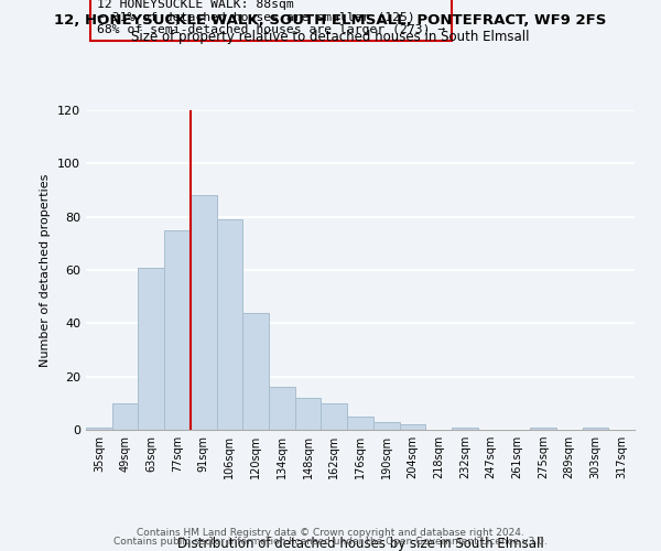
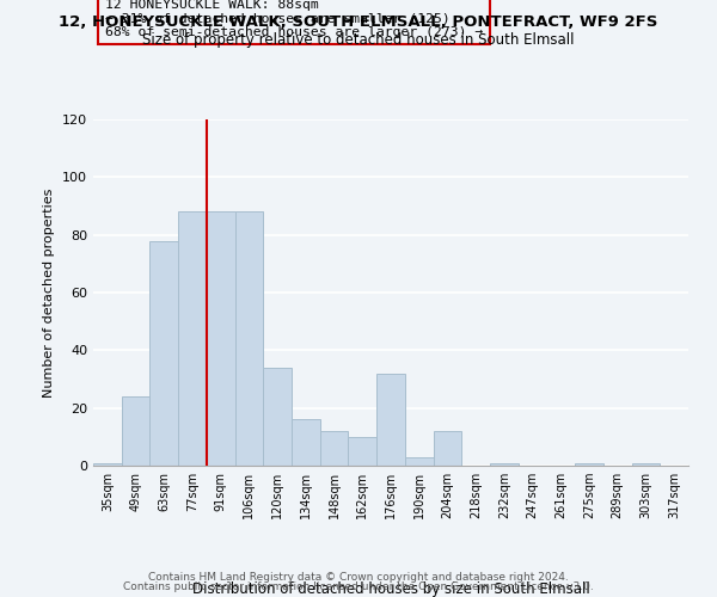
49sqm: 10 -> 24
63sqm: 61 -> 78
77sqm: 75 -> 88
106sqm: 79 -> 88
120sqm: 44 -> 34
176sqm: 5 -> 32
204sqm: 2 -> 12
